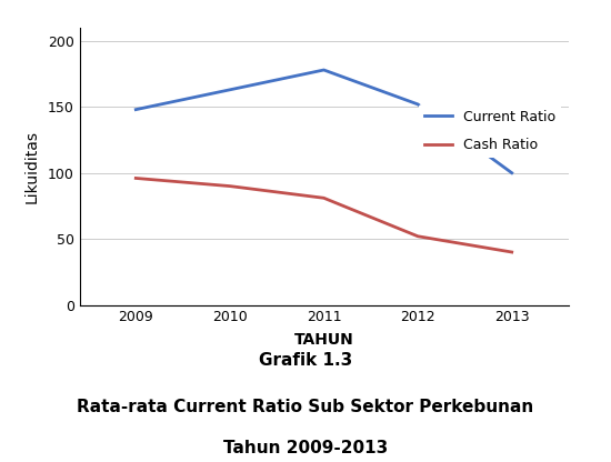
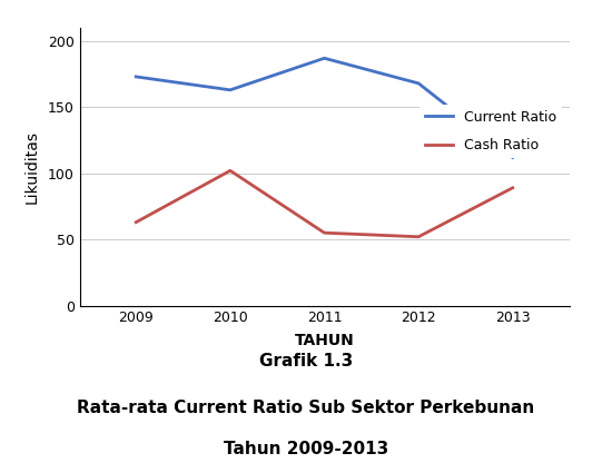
Current Ratio/2009: 148 -> 173
Cash Ratio/2009: 96 -> 63
Cash Ratio/2010: 90 -> 102
Current Ratio/2011: 178 -> 187
Cash Ratio/2011: 81 -> 55
Current Ratio/2012: 152 -> 168
Current Ratio/2013: 100 -> 112
Cash Ratio/2013: 40 -> 89
